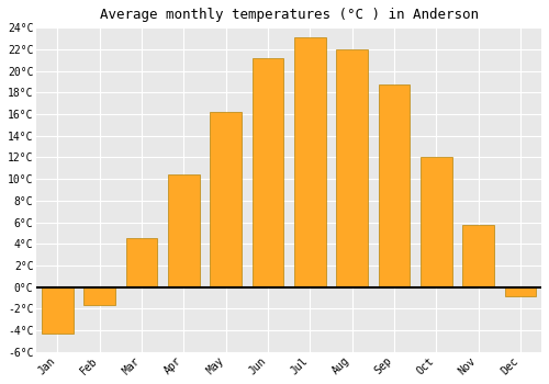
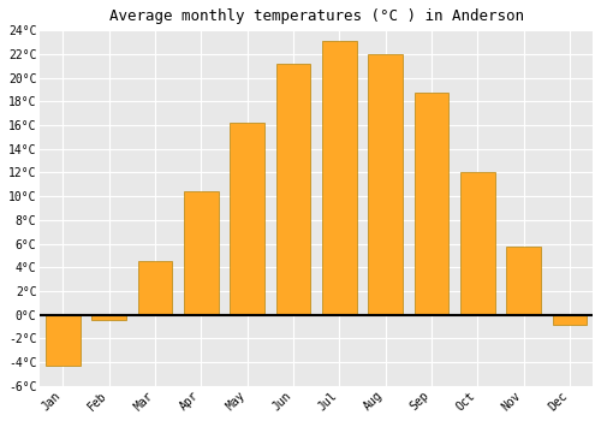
Feb: -1.7°C -> -0.4°C
